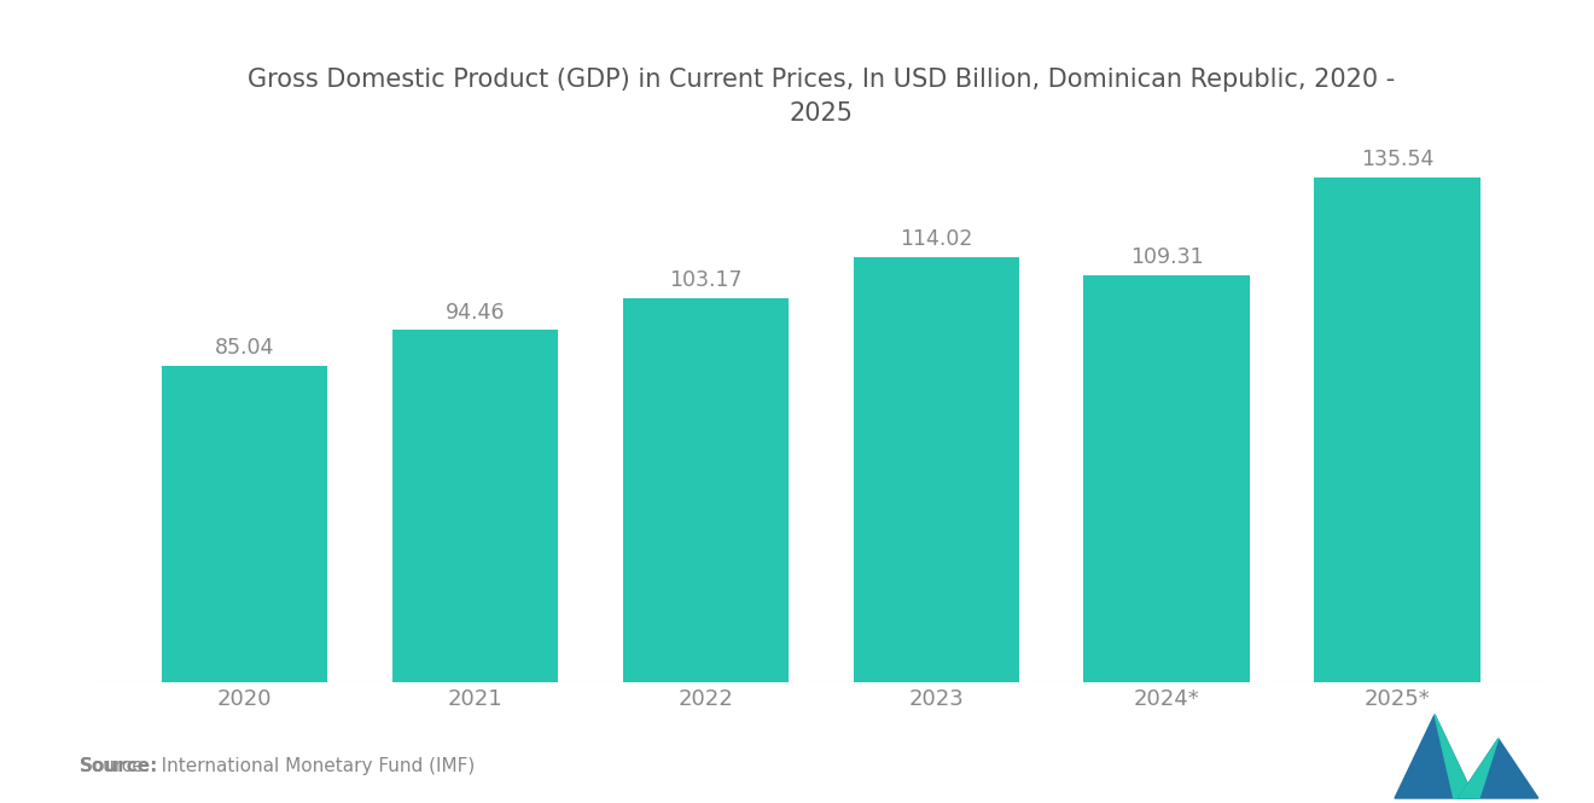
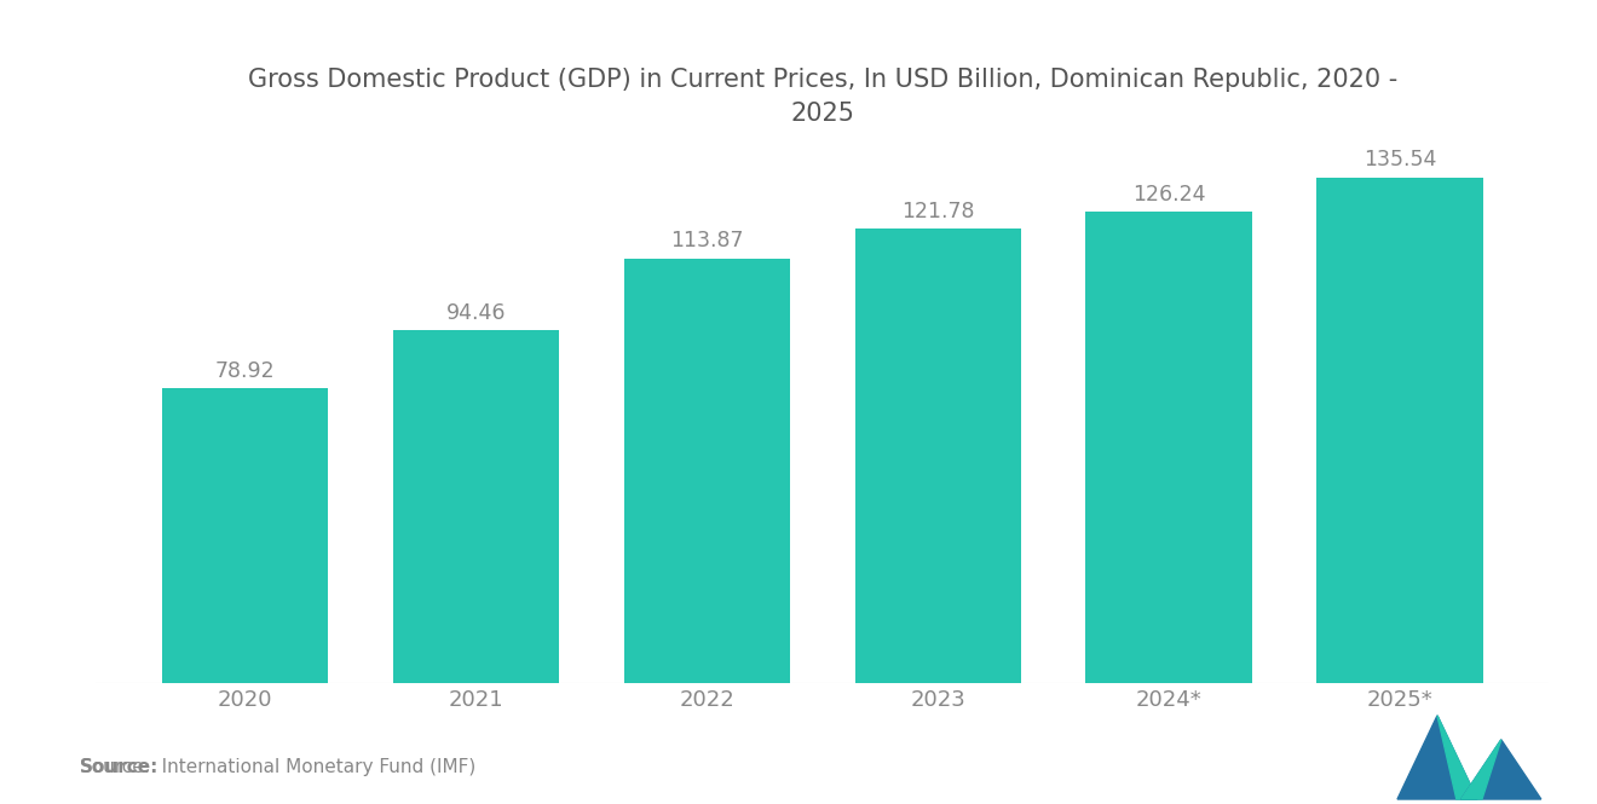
2020: 85.04 -> 78.92
2022: 103.17 -> 113.87
2023: 114.02 -> 121.78
2024*: 109.31 -> 126.24
